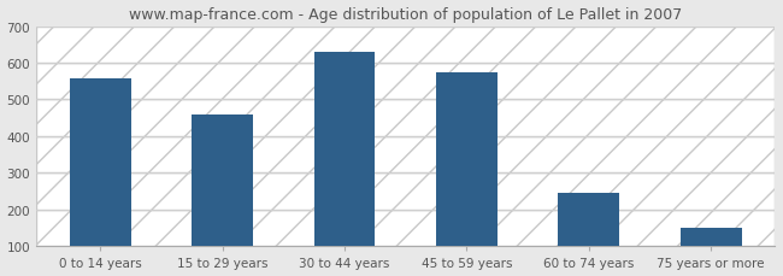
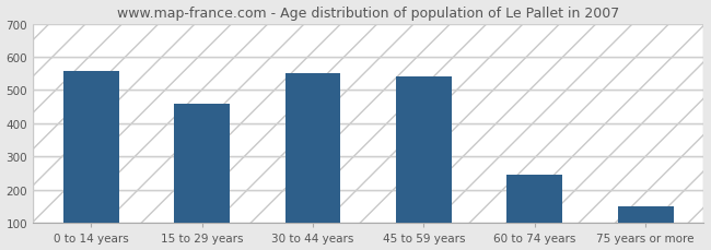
30 to 44 years: 630 -> 550
45 to 59 years: 573 -> 540
